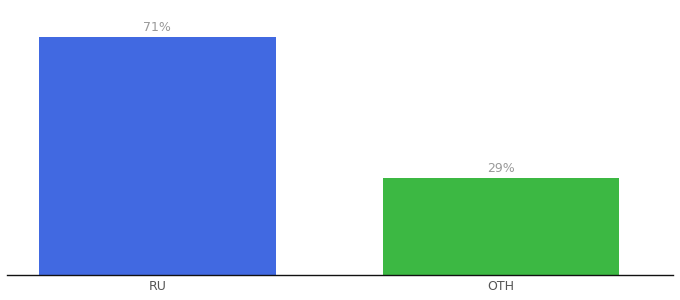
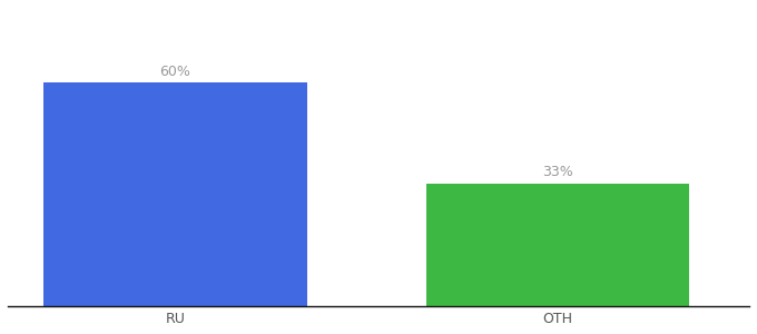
RU: 71% -> 60%
OTH: 29% -> 33%
